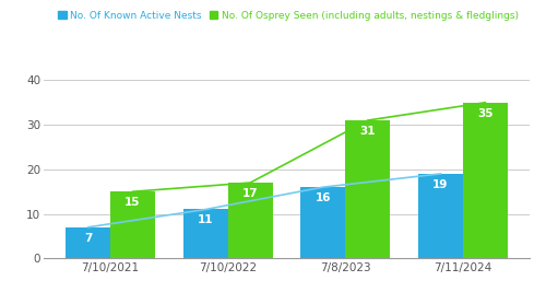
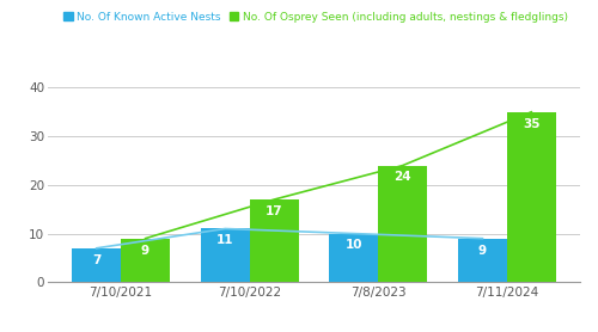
No. Of Osprey Seen (including adults, nestings & fledglings)/7/10/2021: 15 -> 9
No. Of Known Active Nests/7/8/2023: 16 -> 10
No. Of Osprey Seen (including adults, nestings & fledglings)/7/8/2023: 31 -> 24
No. Of Known Active Nests/7/11/2024: 19 -> 9
